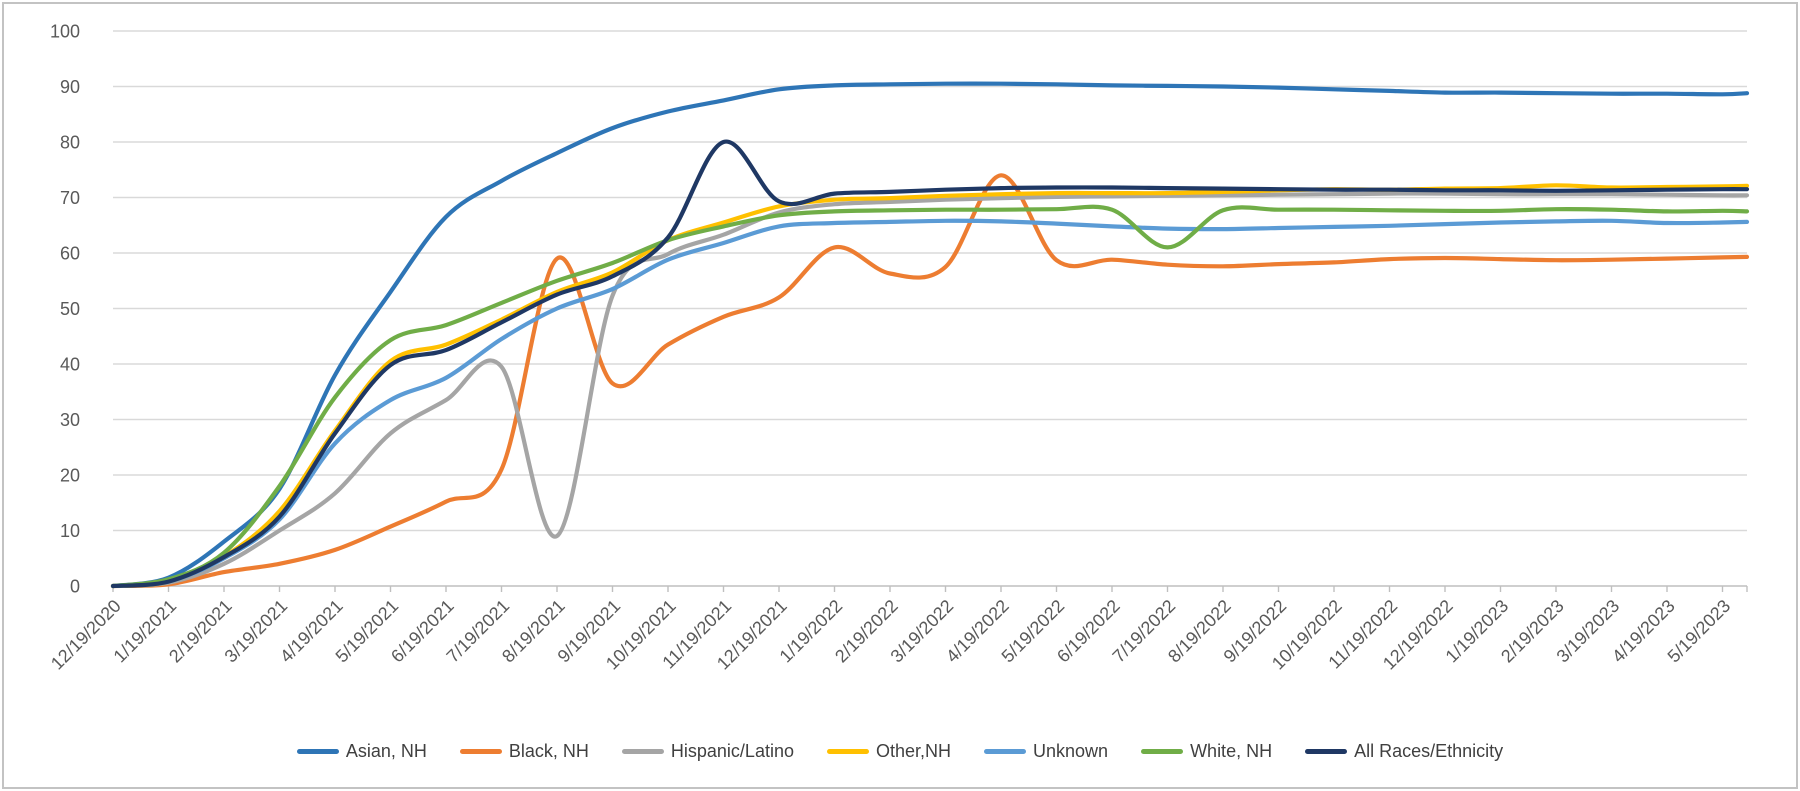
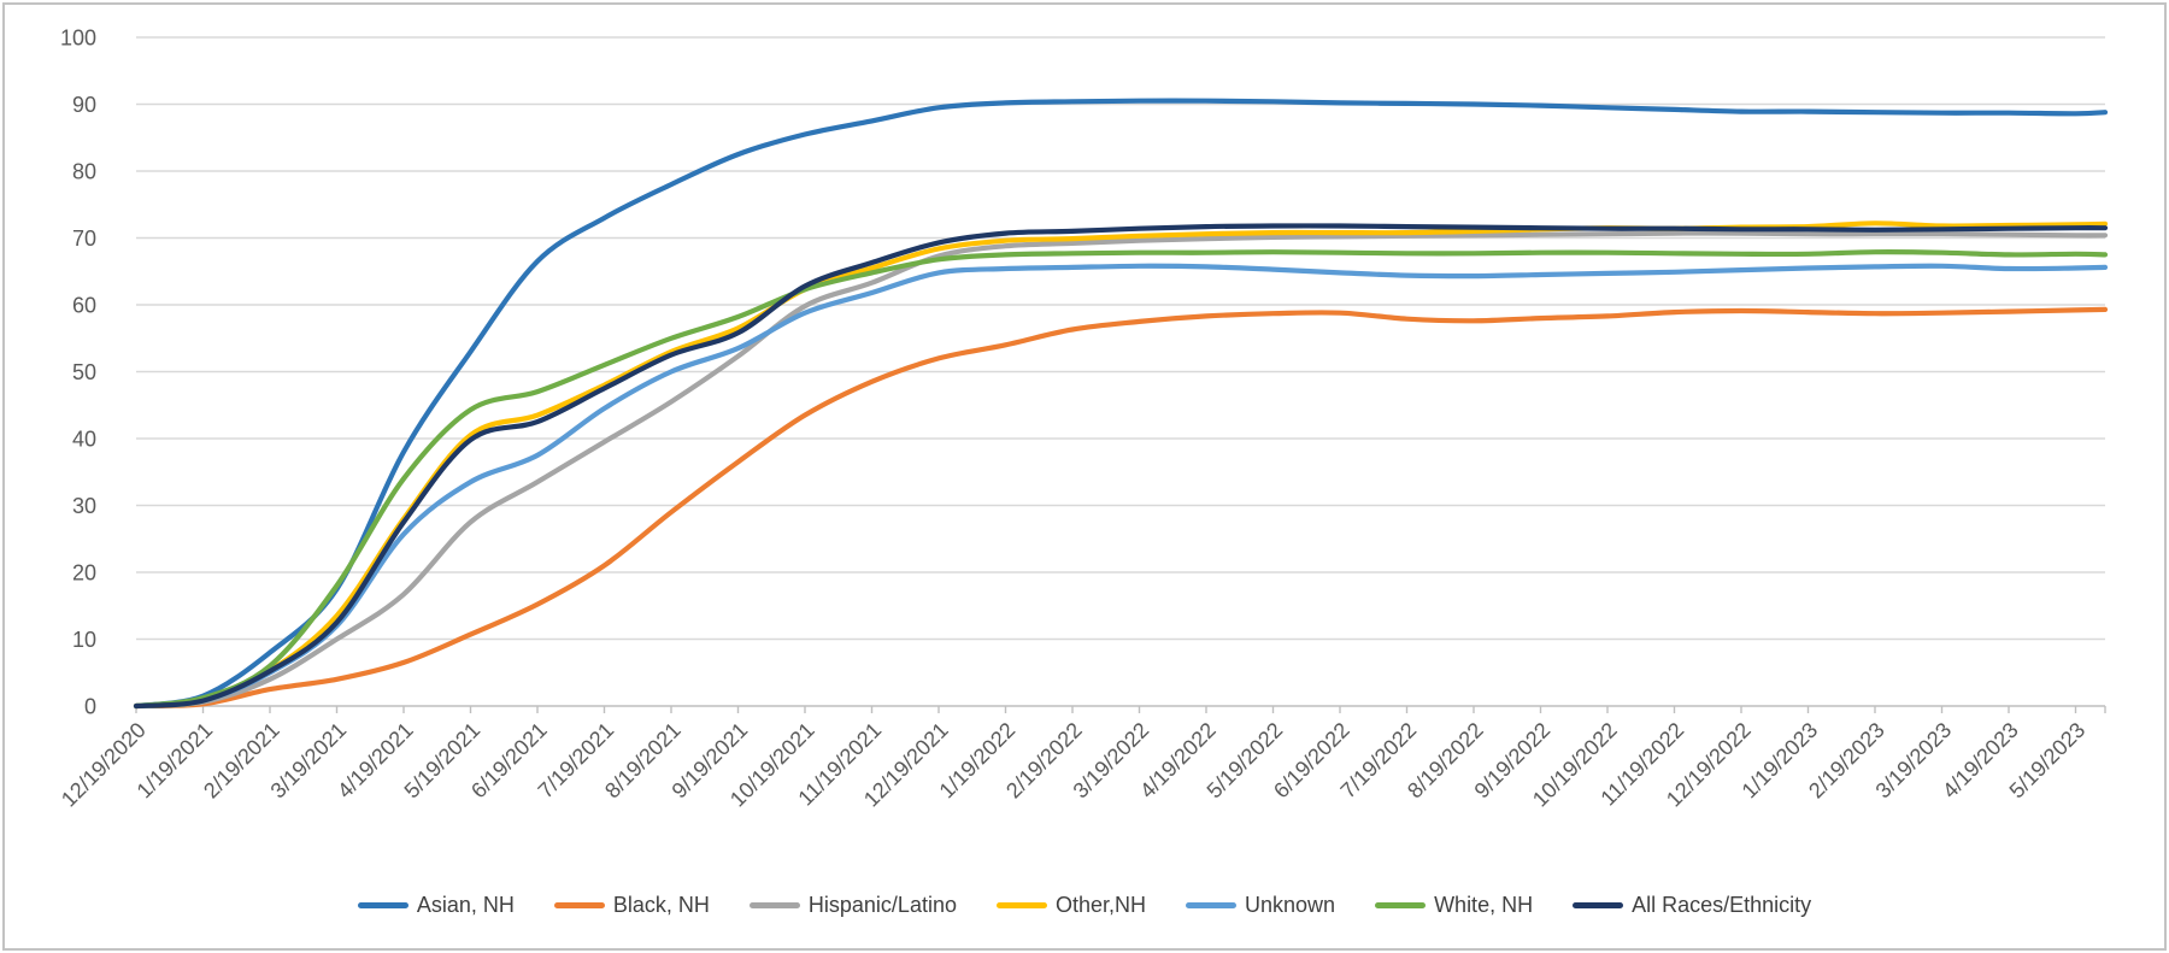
Black, NH/8/19/2021: 59 -> 29
Hispanic/Latino/8/19/2021: 9 -> 46
All Races/Ethnicity/11/19/2021: 80 -> 66
Black, NH/1/19/2022: 61 -> 54
Black, NH/4/19/2022: 74 -> 58
White, NH/7/19/2022: 61 -> 68
